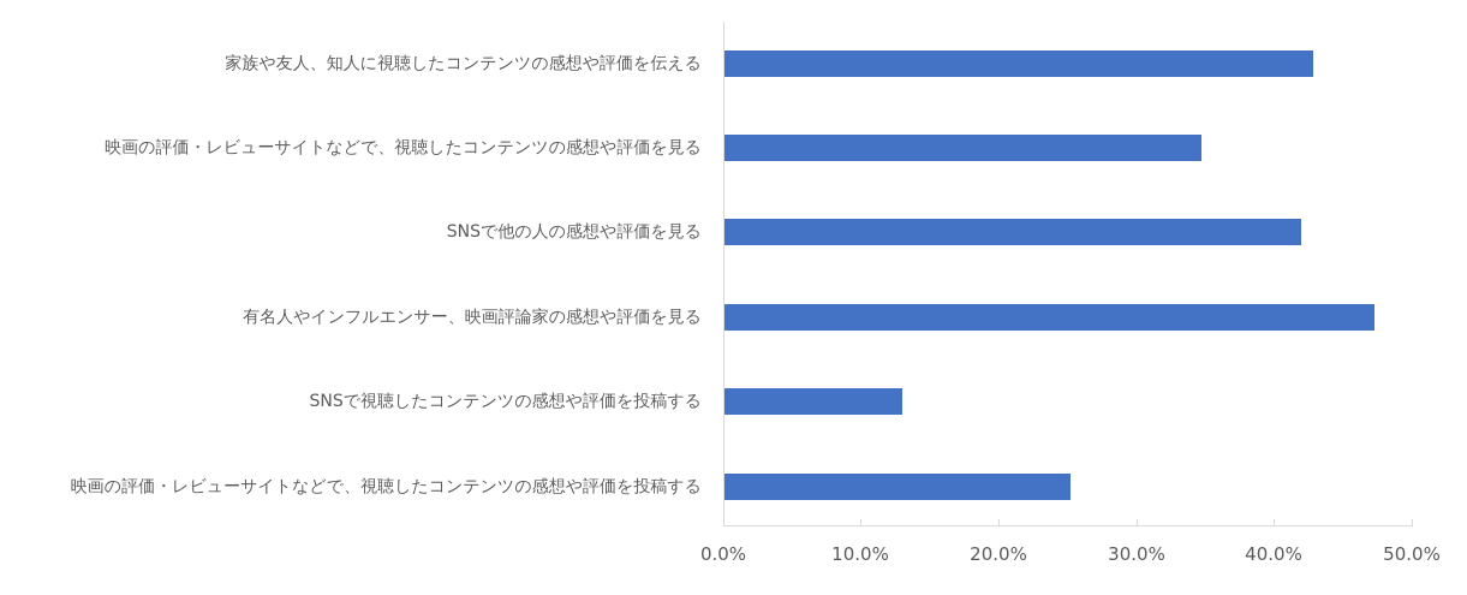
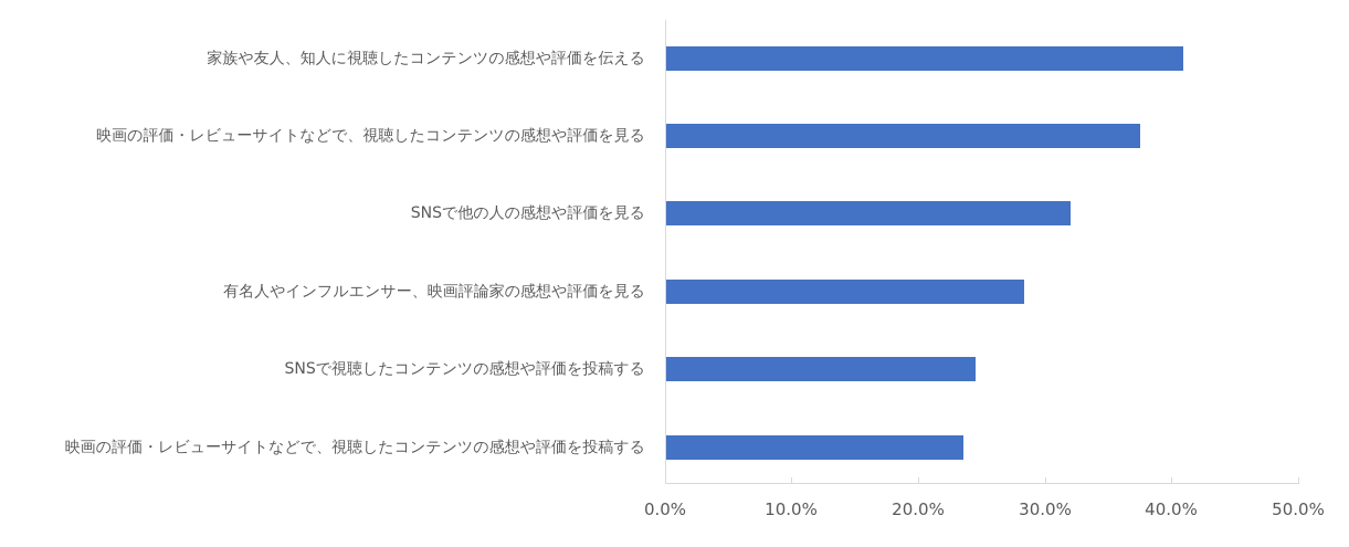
家族や友人、知人に視聴したコンテンツの感想や評価を伝える: 42.8% -> 40.8%
映画の評価・レビューサイトなどで、視聴したコンテンツの感想や評価を見る: 34.6% -> 37.4%
SNSで他の人の感想や評価を見る: 41.9% -> 31.9%
有名人やインフルエンサー、映画評論家の感想や評価を見る: 47.2% -> 28.3%
SNSで視聴したコンテンツの感想や評価を投稿する: 12.9% -> 24.4%
映画の評価・レビューサイトなどで、視聴したコンテンツの感想や評価を投稿する: 25.1% -> 23.5%
